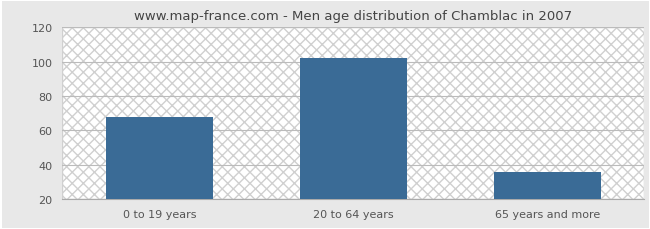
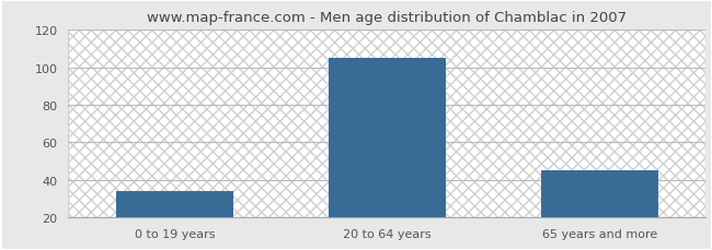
0 to 19 years: 68 -> 34
20 to 64 years: 102 -> 105
65 years and more: 36 -> 45
